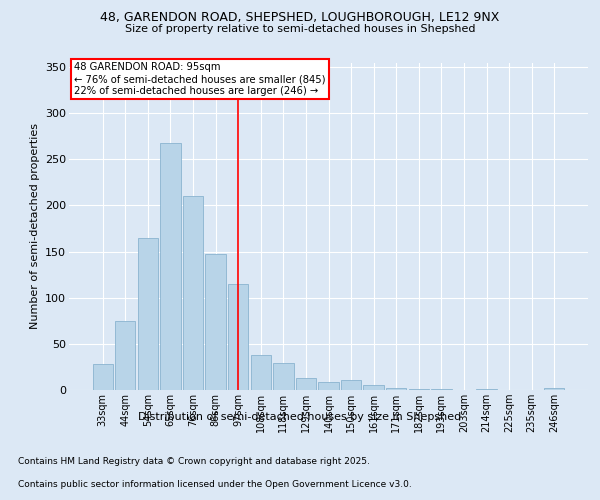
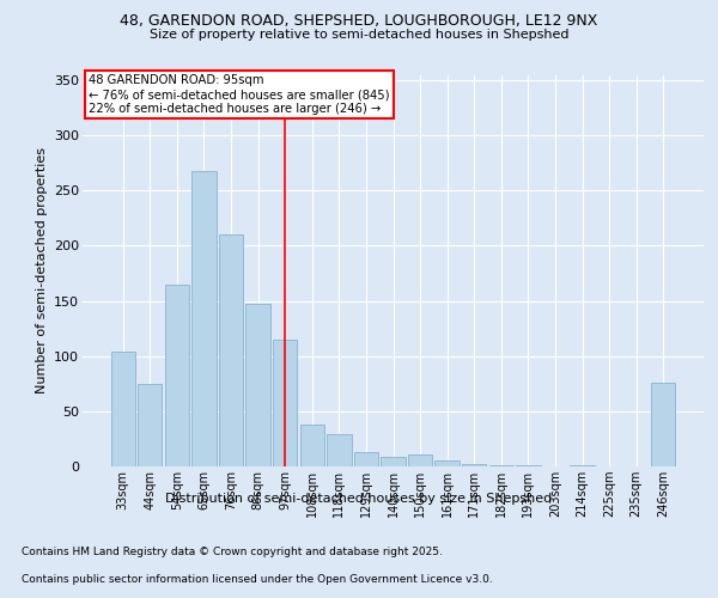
33sqm: 28 -> 104
246sqm: 2 -> 76
